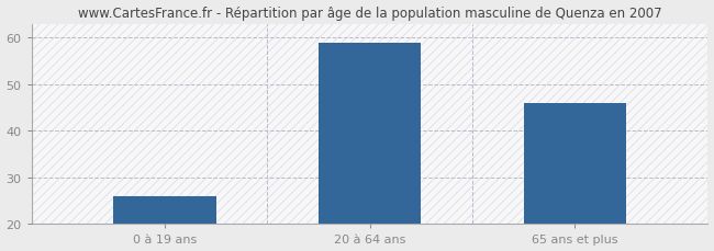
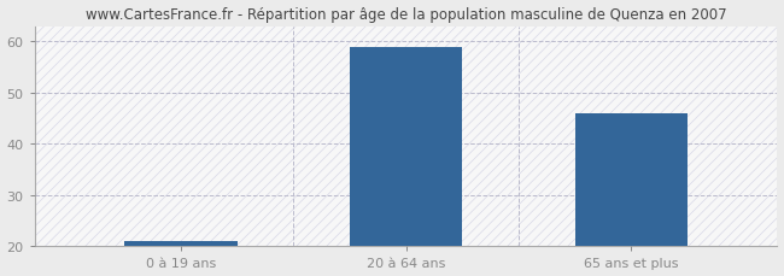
0 à 19 ans: 26 -> 21
